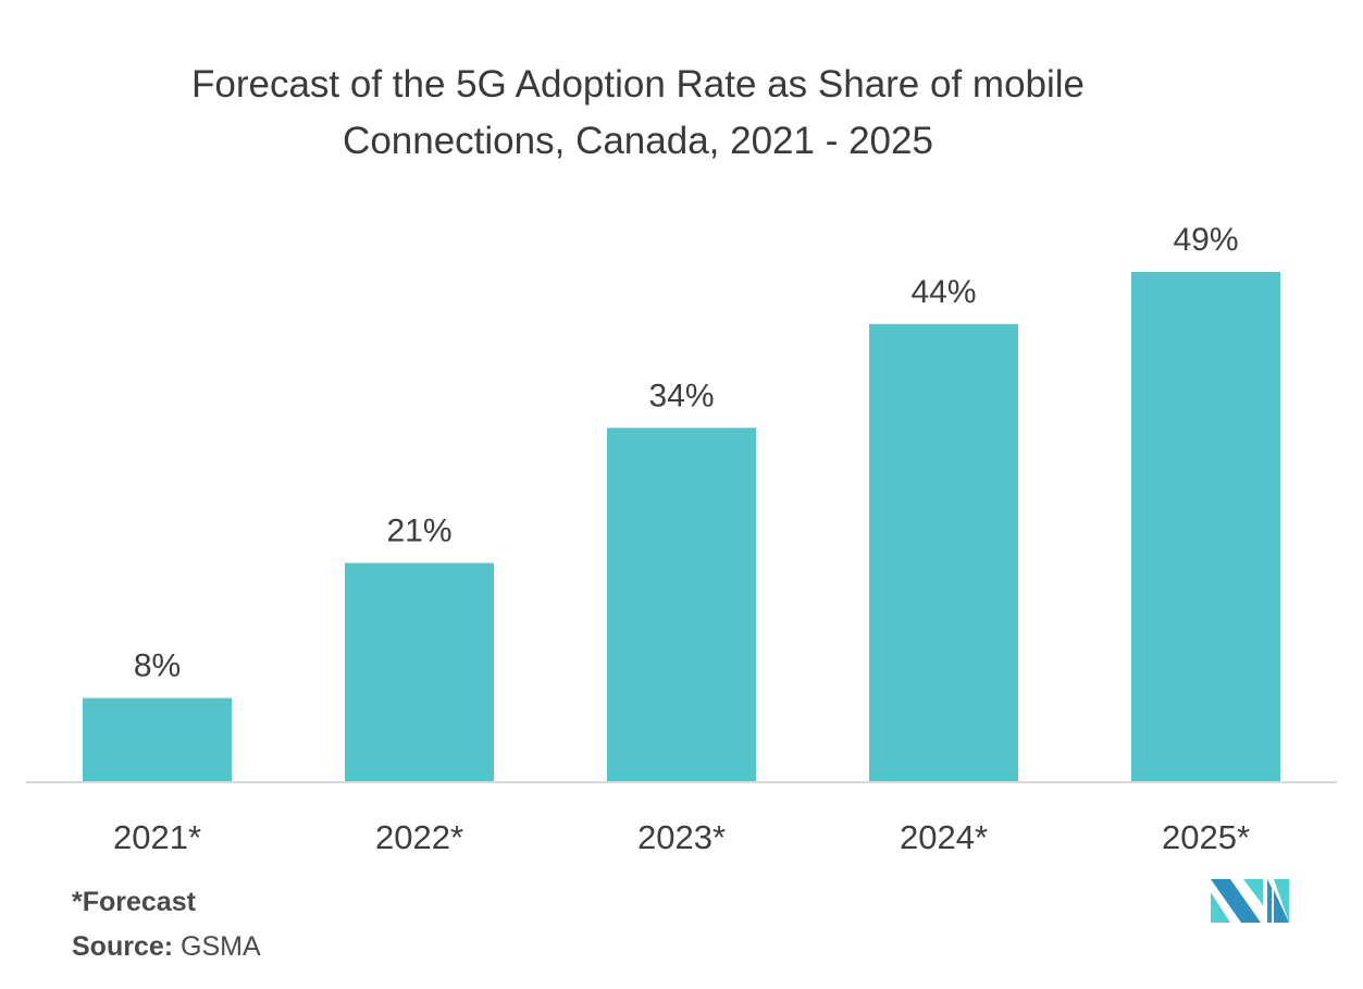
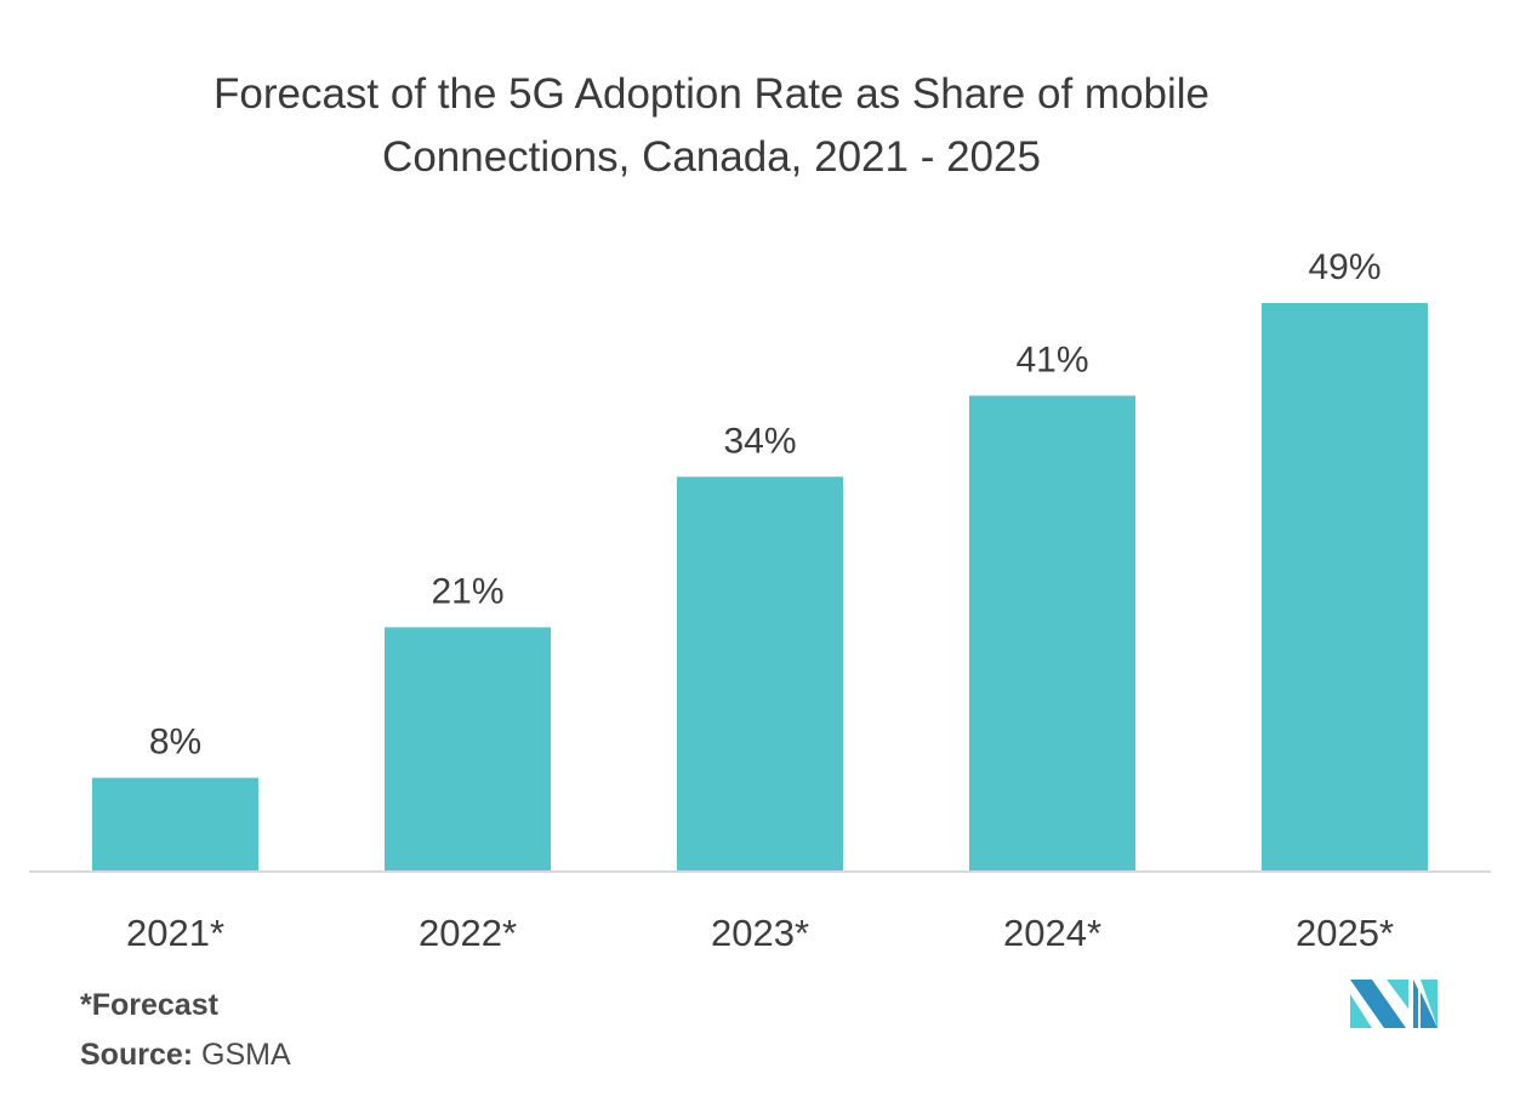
2024*: 44% -> 41%
